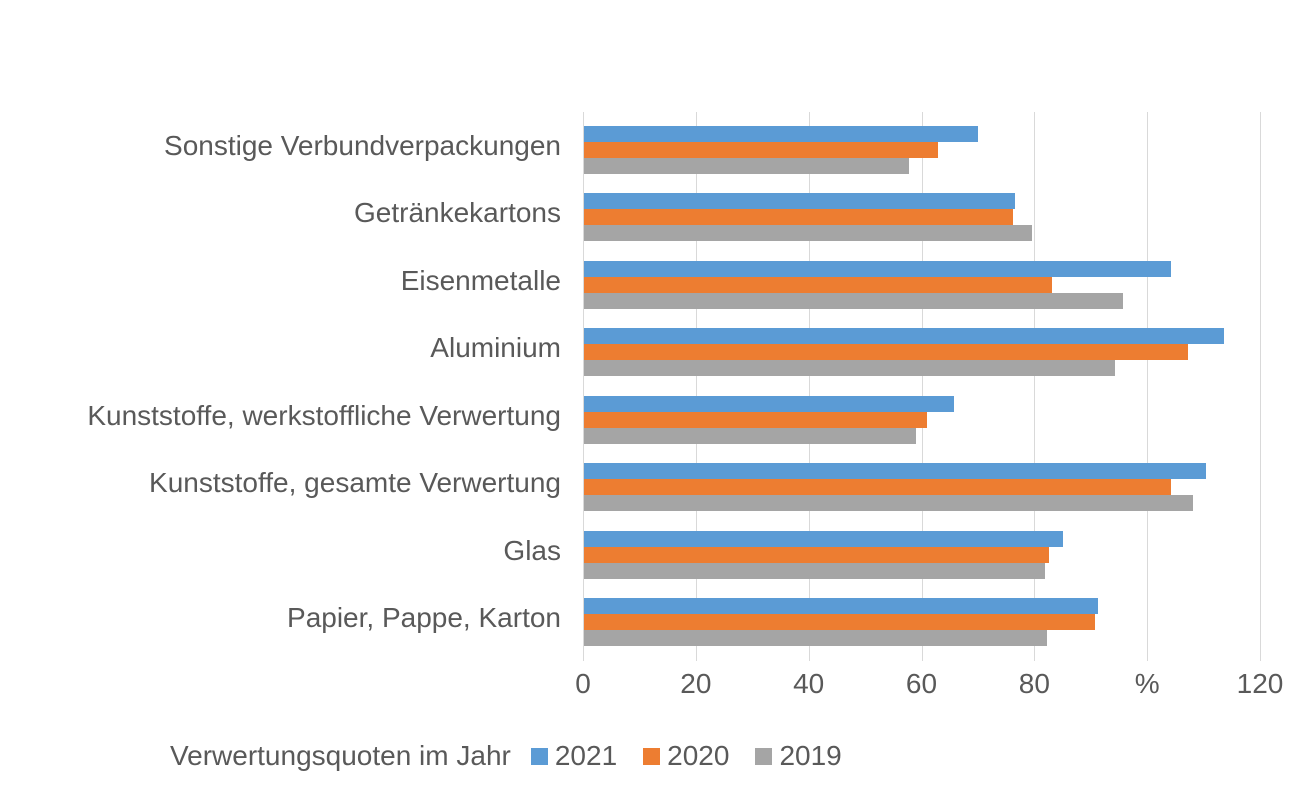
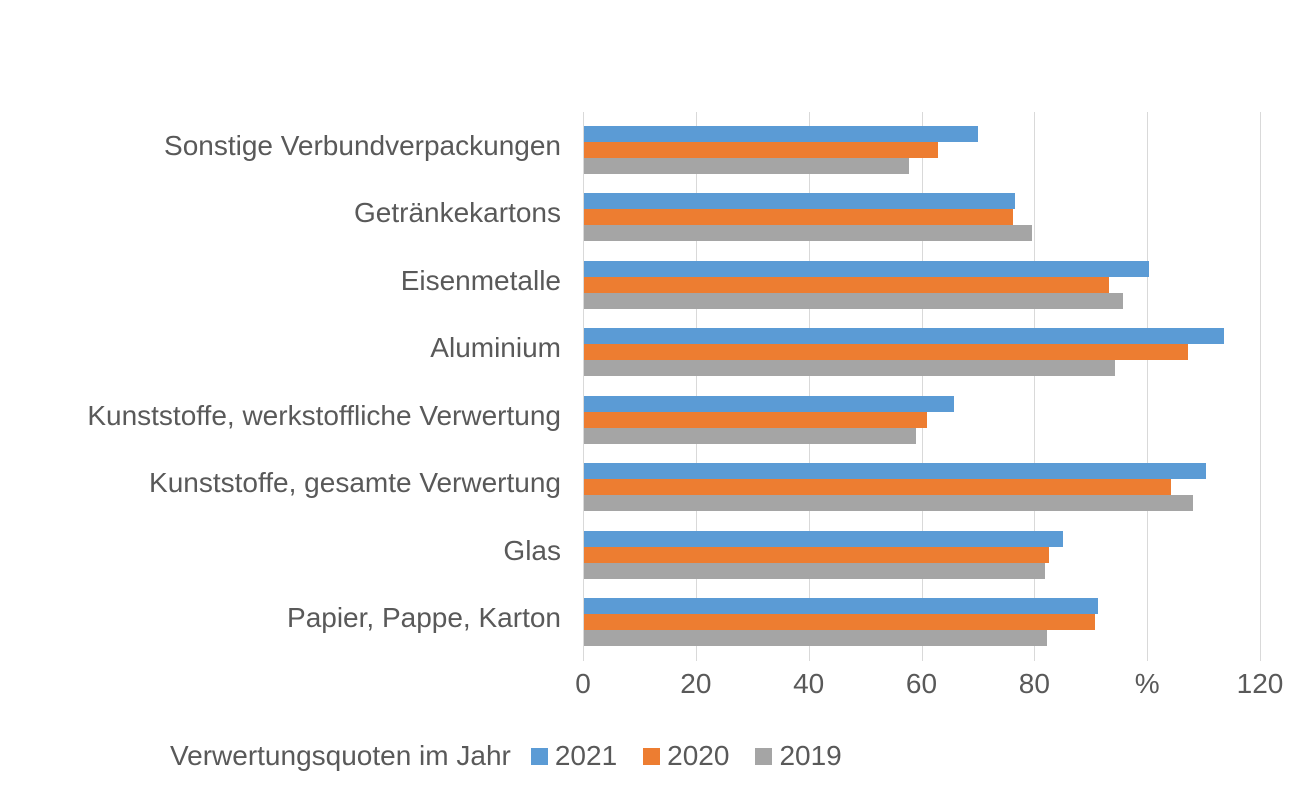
2021/Eisenmetalle: 104 -> 100
2020/Eisenmetalle: 83 -> 93
